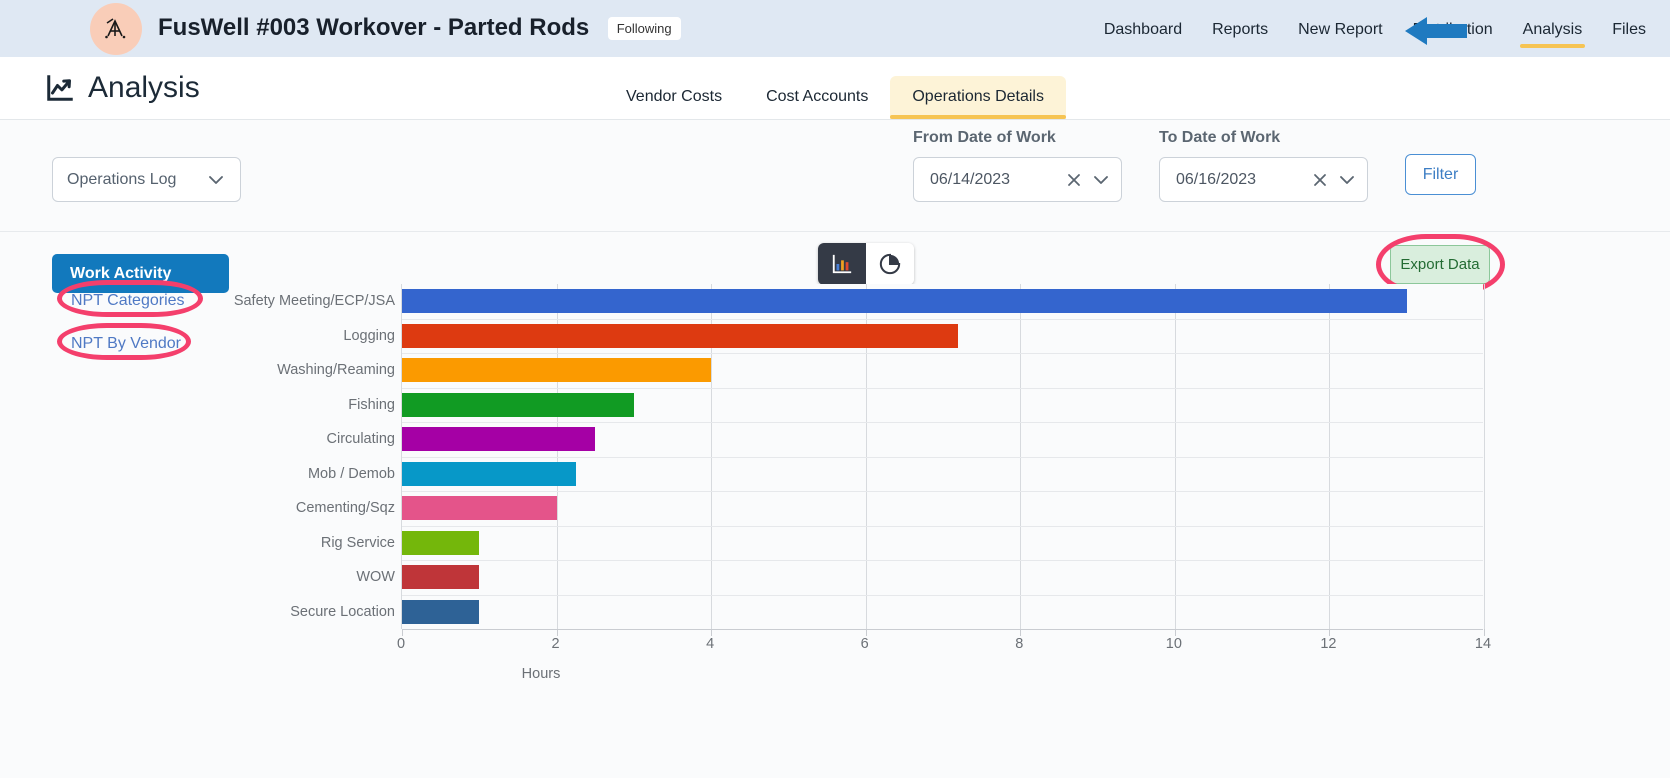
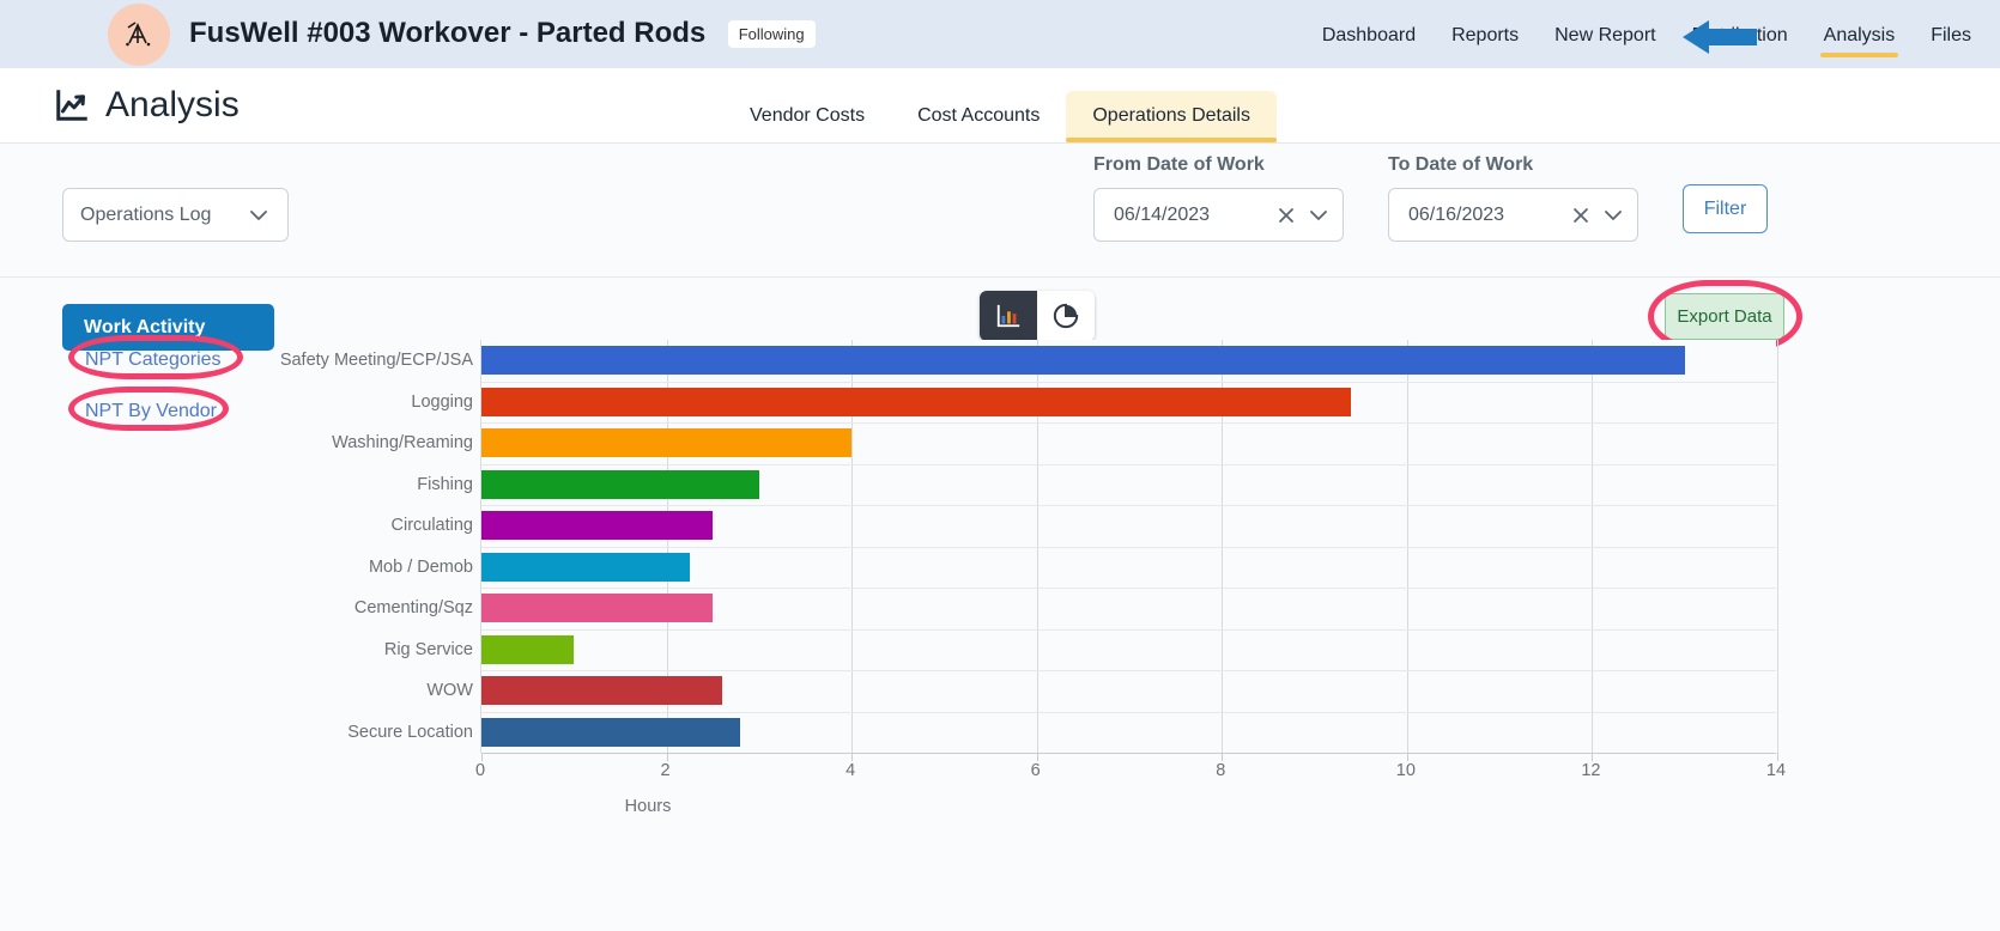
Logging: 7.2 -> 9.4
Cementing/Sqz: 2.0 -> 2.5
WOW: 1.0 -> 2.6
Secure Location: 1.0 -> 2.8
